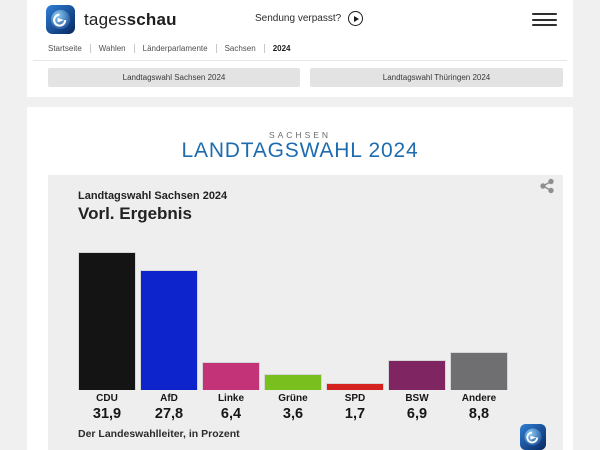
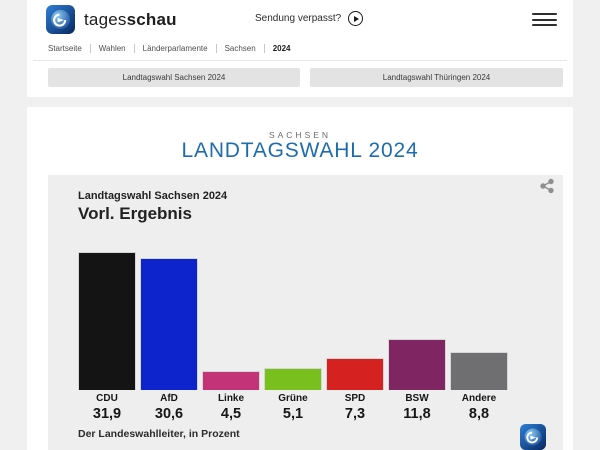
AfD: 27,8 -> 30,6
Linke: 6,4 -> 4,5
Grüne: 3,6 -> 5,1
SPD: 1,7 -> 7,3
BSW: 6,9 -> 11,8
